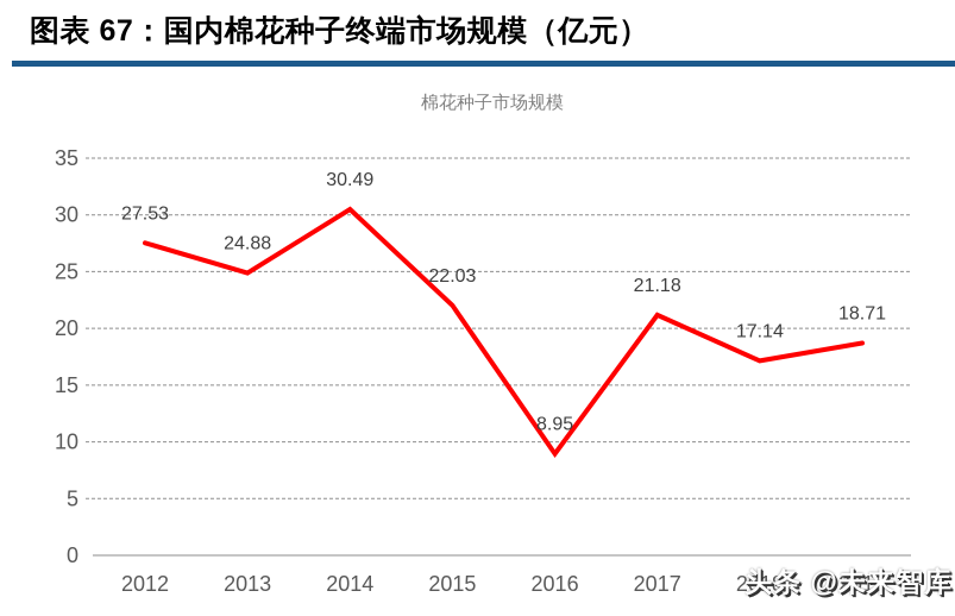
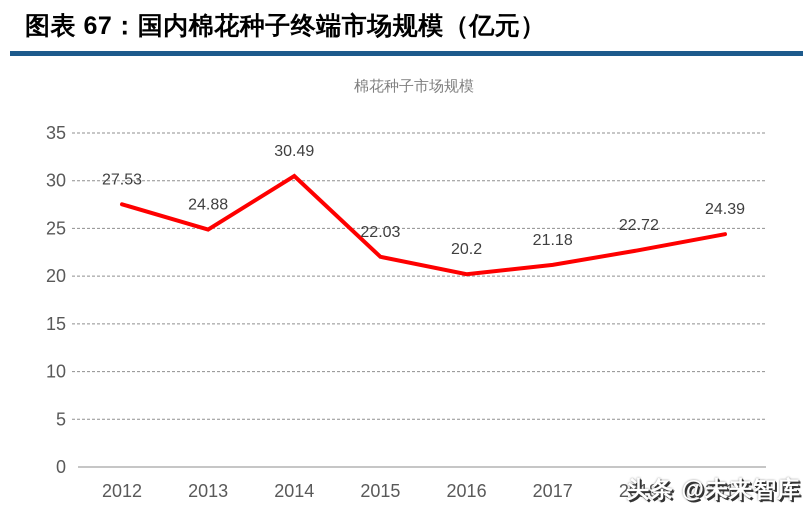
2016: 8.95 -> 20.2
2018: 17.14 -> 22.72
2019: 18.71 -> 24.39
